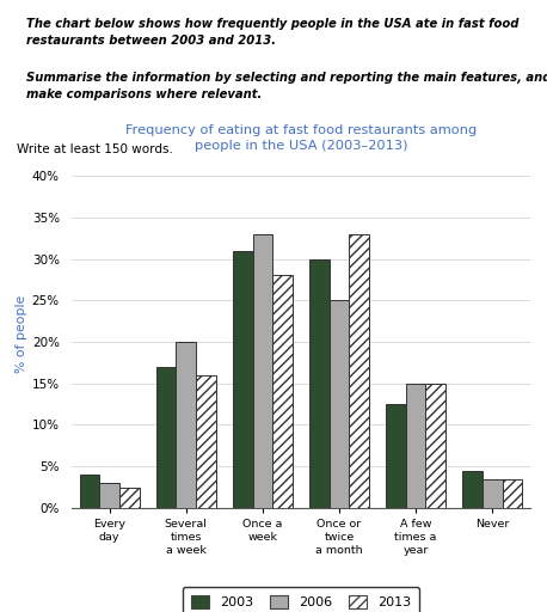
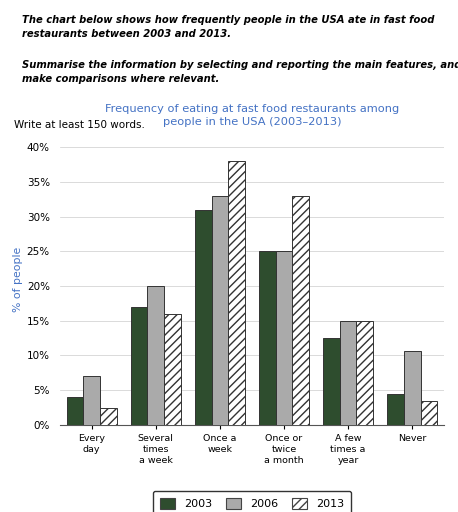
2006/Every day: 3.0% -> 7.0%
2013/Once a week: 28.0% -> 38.0%
2003/Once or twice a month: 30.0% -> 25.0%
2006/Never: 3.5% -> 10.6%
